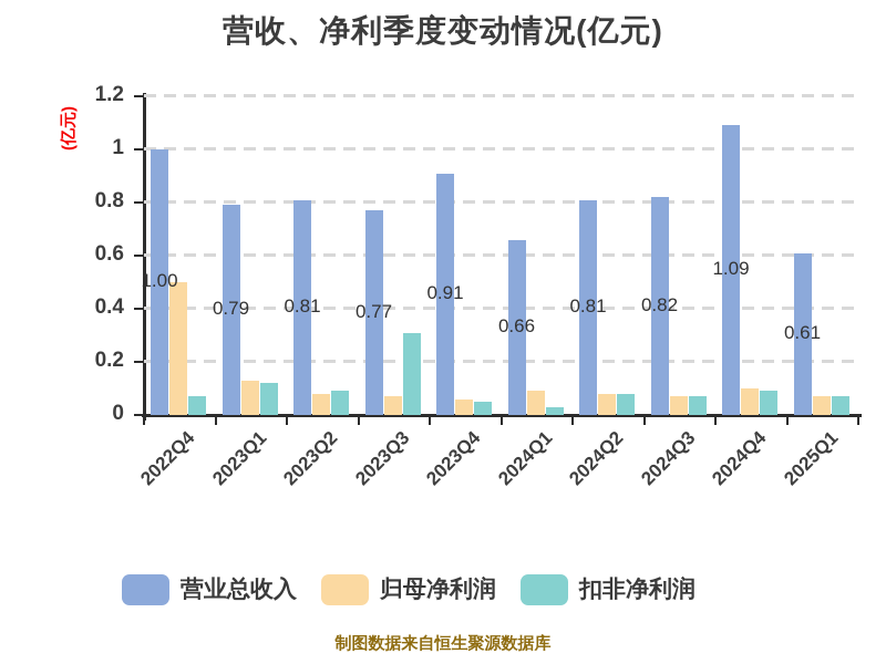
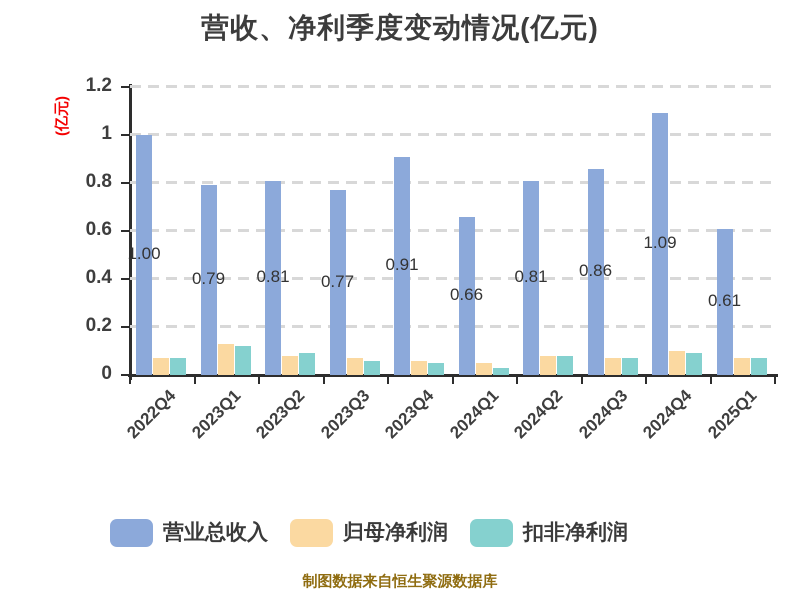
归母净利润/2022Q4: 0.50 -> 0.07
扣非净利润/2023Q3: 0.31 -> 0.06
归母净利润/2024Q1: 0.09 -> 0.05
营业总收入/2024Q3: 0.82 -> 0.86
